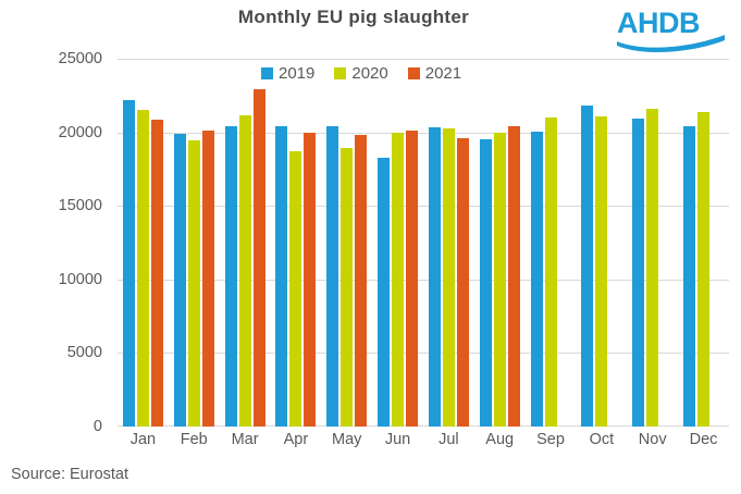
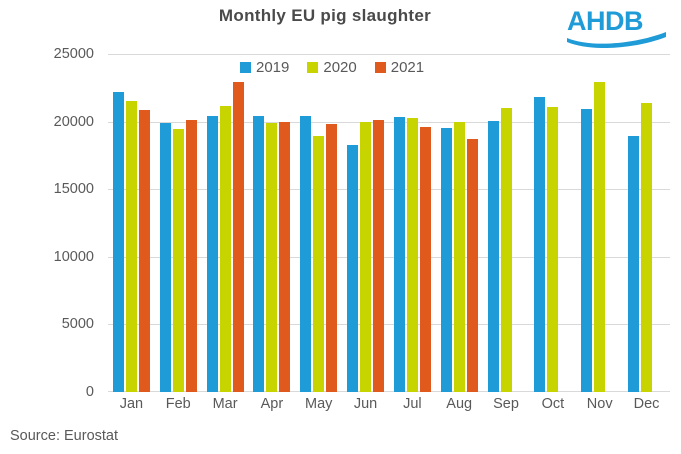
2020/Apr: 18800 -> 19900
2021/Aug: 20400 -> 18700
2020/Nov: 21600 -> 22900
2019/Dec: 20400 -> 18900
